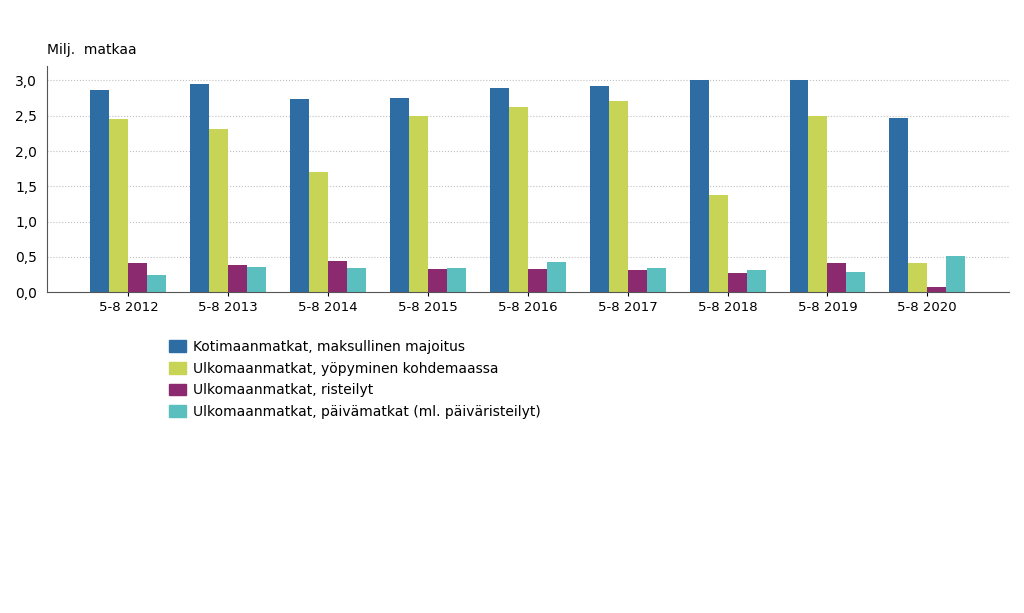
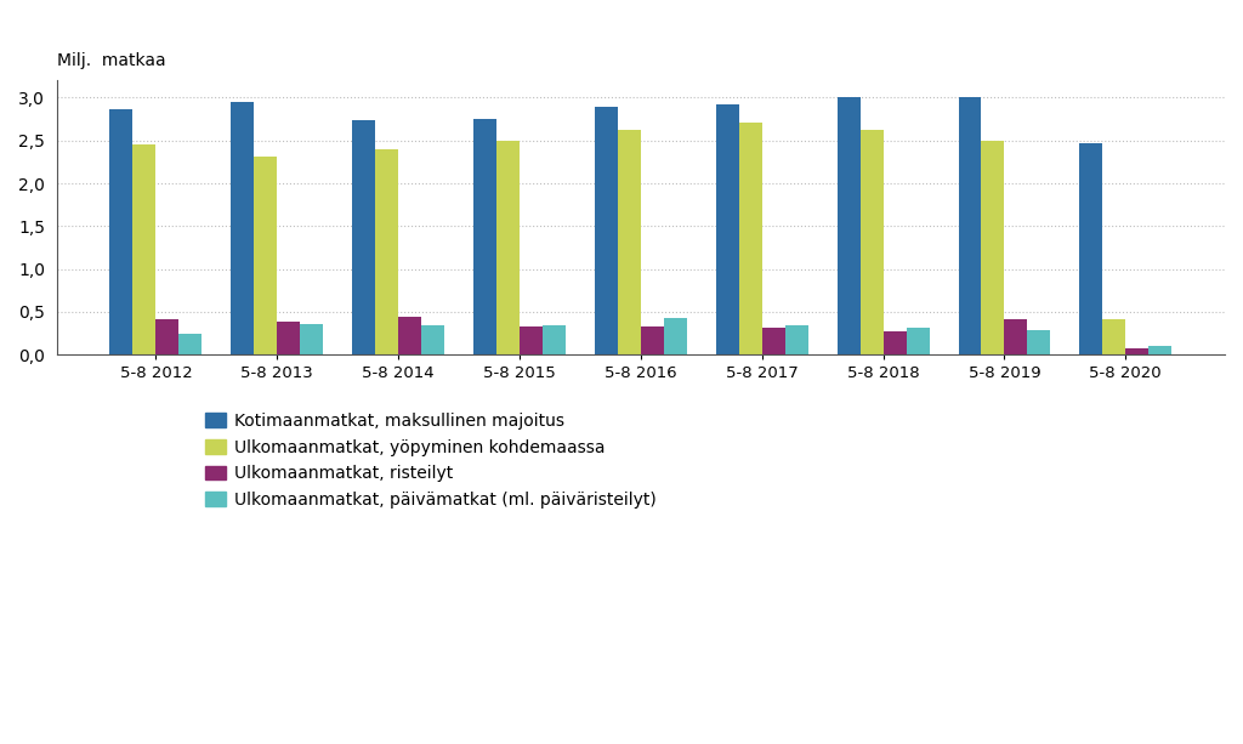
Ulkomaanmatkat, yöpyminen kohdemaassa/5-8 2014: 1,70 -> 2,39
Ulkomaanmatkat, yöpyminen kohdemaassa/5-8 2018: 1,38 -> 2,63
Ulkomaanmatkat, päivämatkat (ml. päiväristeilyt)/5-8 2020: 0,52 -> 0,10
